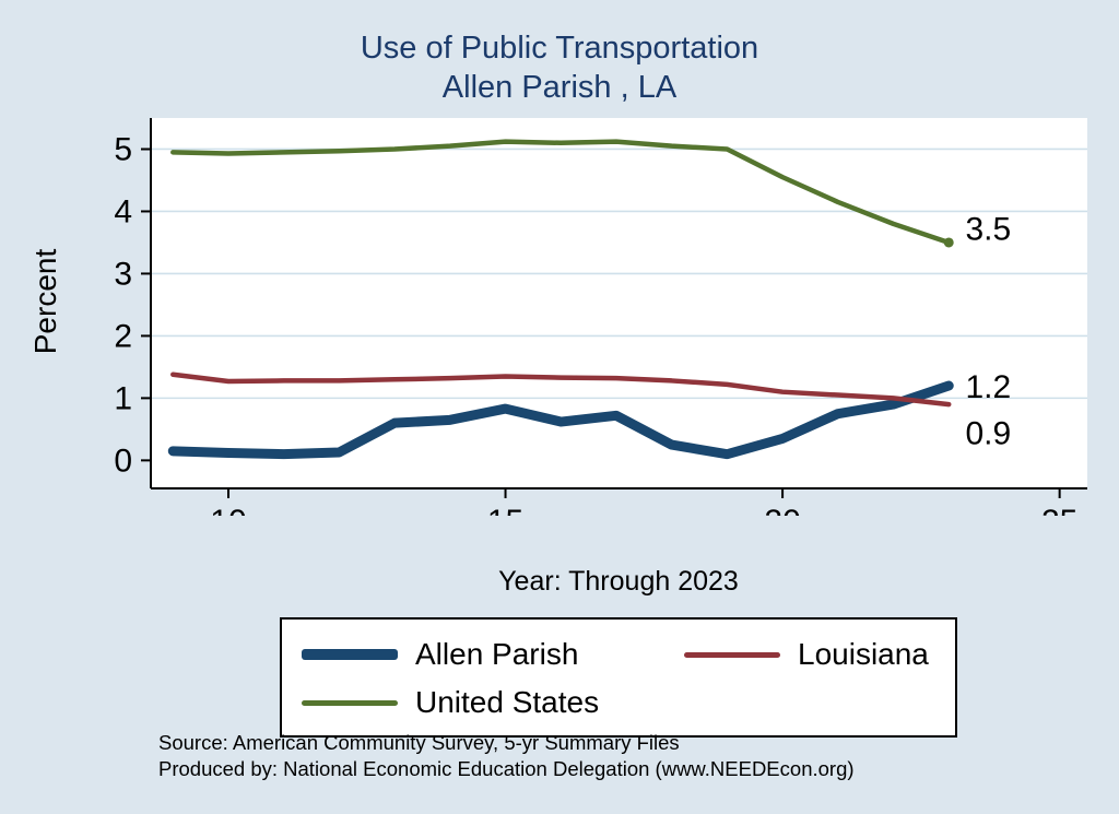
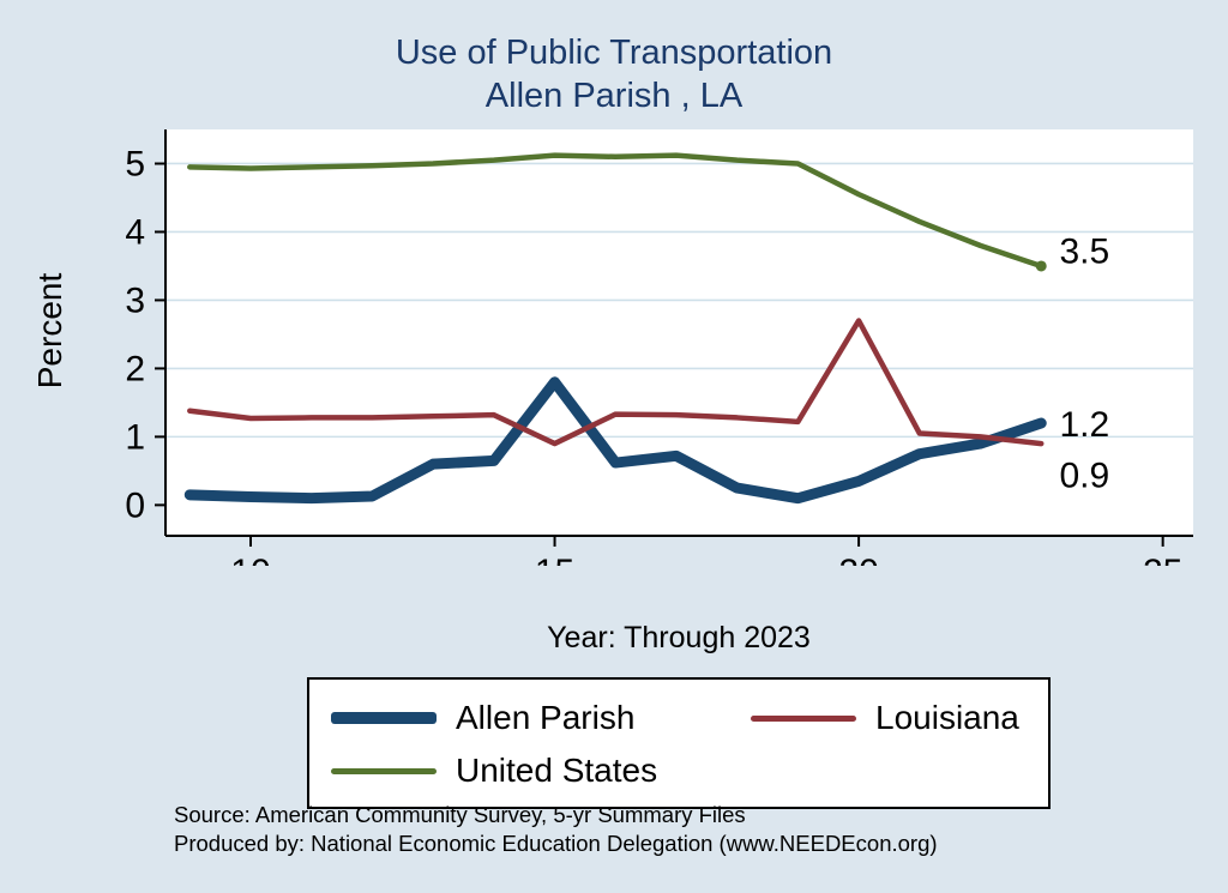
Allen Parish/15: 0.8 -> 1.8
Louisiana/15: 1.4 -> 0.9
Louisiana/20: 1.1 -> 2.7
